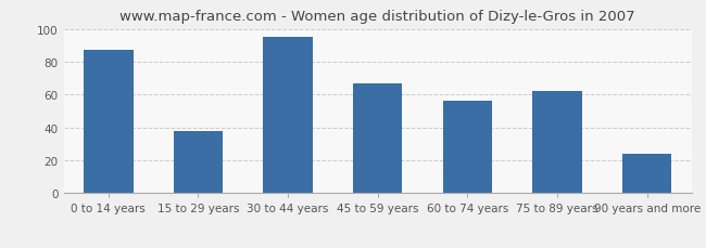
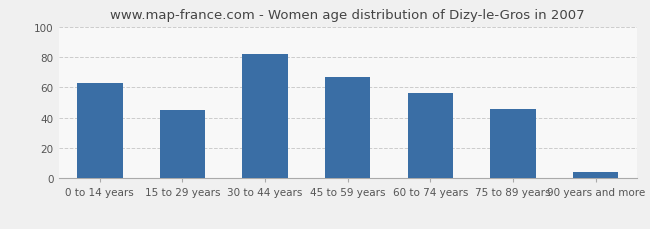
0 to 14 years: 87 -> 63
15 to 29 years: 38 -> 45
30 to 44 years: 95 -> 82
75 to 89 years: 62 -> 46
90 years and more: 24 -> 4
